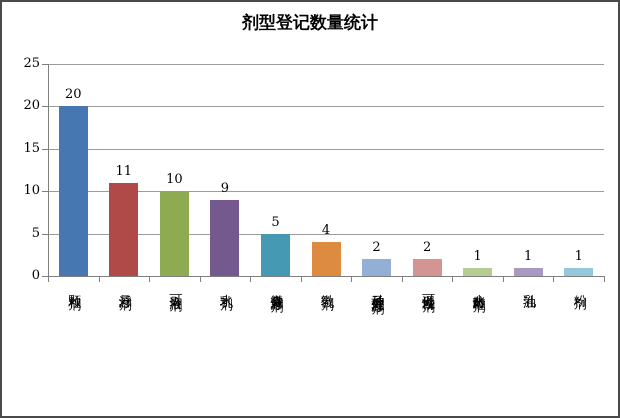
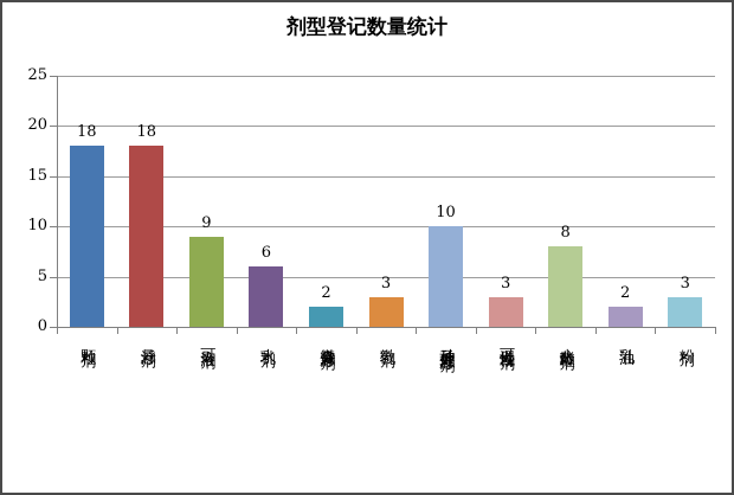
颗粒剂: 20 -> 18
悬浮剂: 11 -> 18
可溶液剂: 10 -> 9
水乳剂: 9 -> 6
微囊悬浮剂: 5 -> 2
微乳剂: 4 -> 3
种子处理悬浮剂: 2 -> 10
可湿性粉剂: 2 -> 3
水分散粒剂: 1 -> 8
乳油: 1 -> 2
粉剂: 1 -> 3
